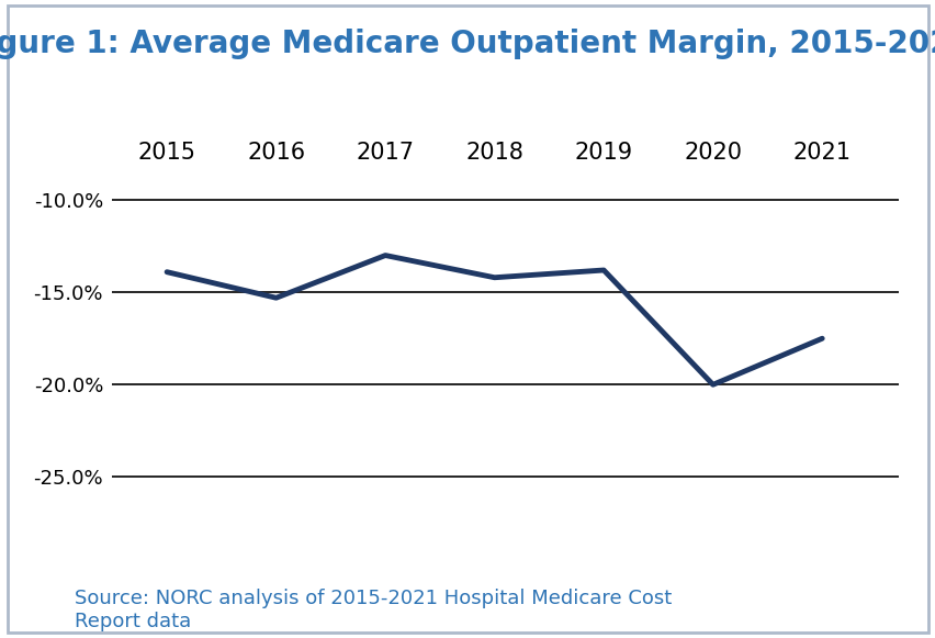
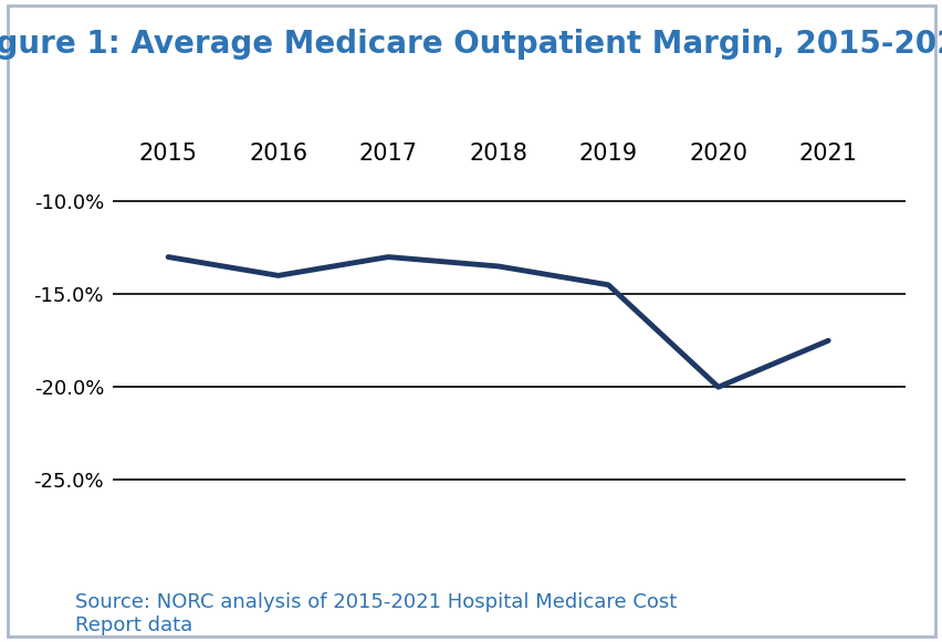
2015: -13.9% -> -13.0%
2016: -15.3% -> -14.0%
2018: -14.2% -> -13.5%
2019: -13.8% -> -14.5%
